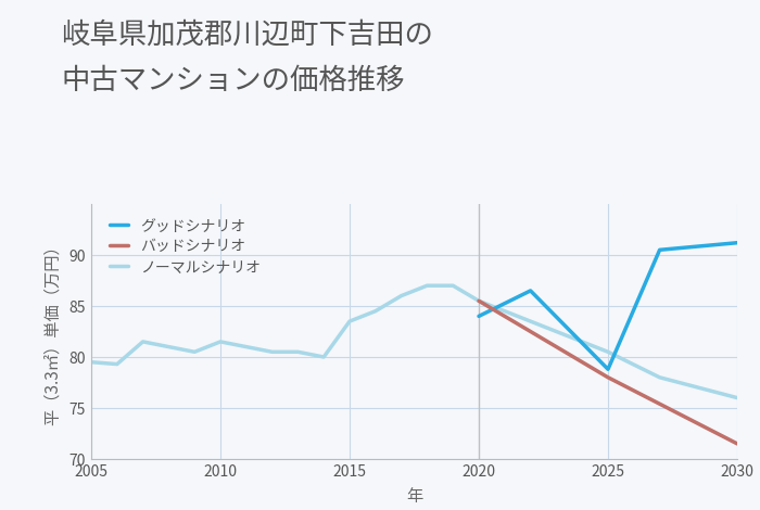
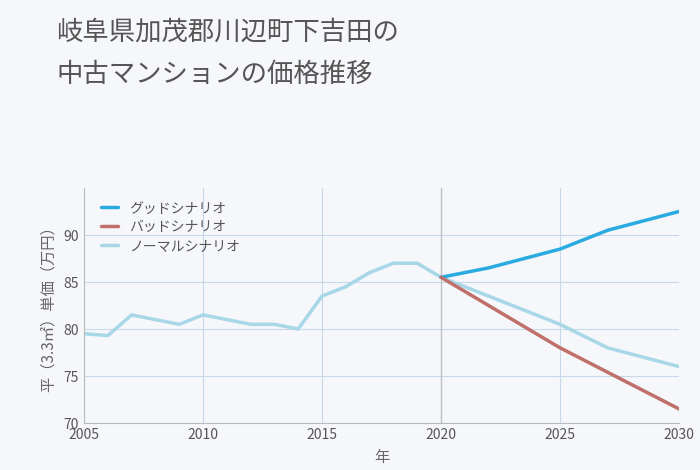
グッドシナリオ/2020: 84.0 -> 85.5
グッドシナリオ/2025: 78.8 -> 88.5
グッドシナリオ/2030: 91.2 -> 92.5
